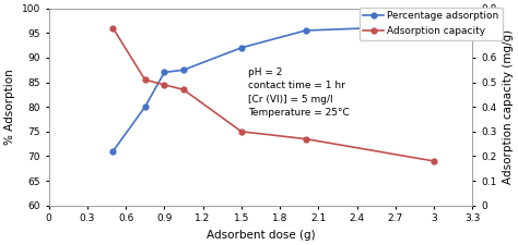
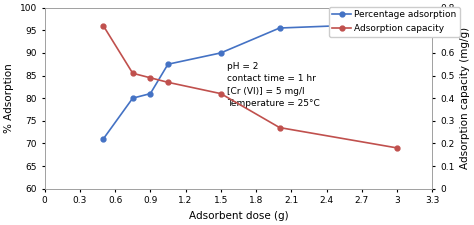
Percentage adsorption/0.9: 87.0 -> 81.0
Percentage adsorption/1.5: 92.0 -> 90.0
Adsorption capacity/1.5: 0.30 -> 0.42
